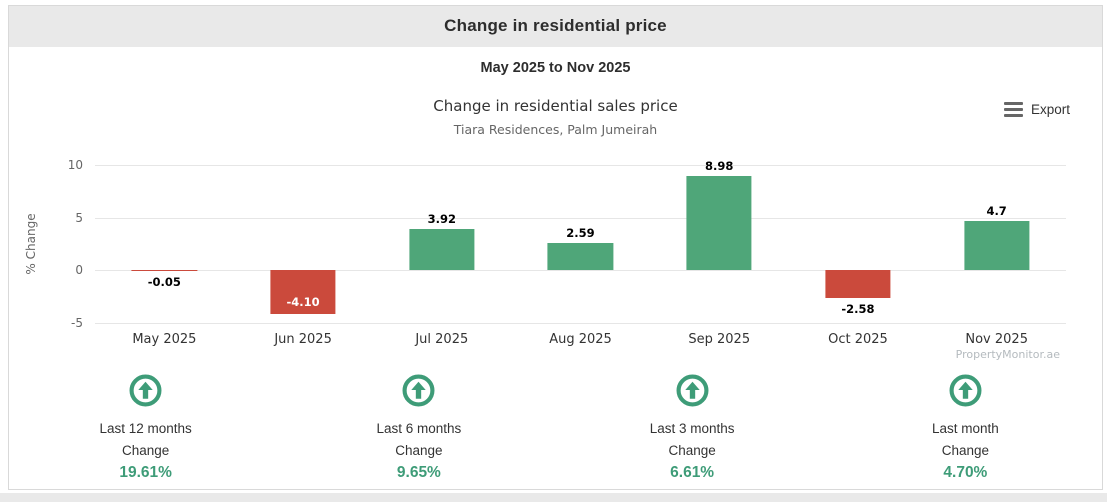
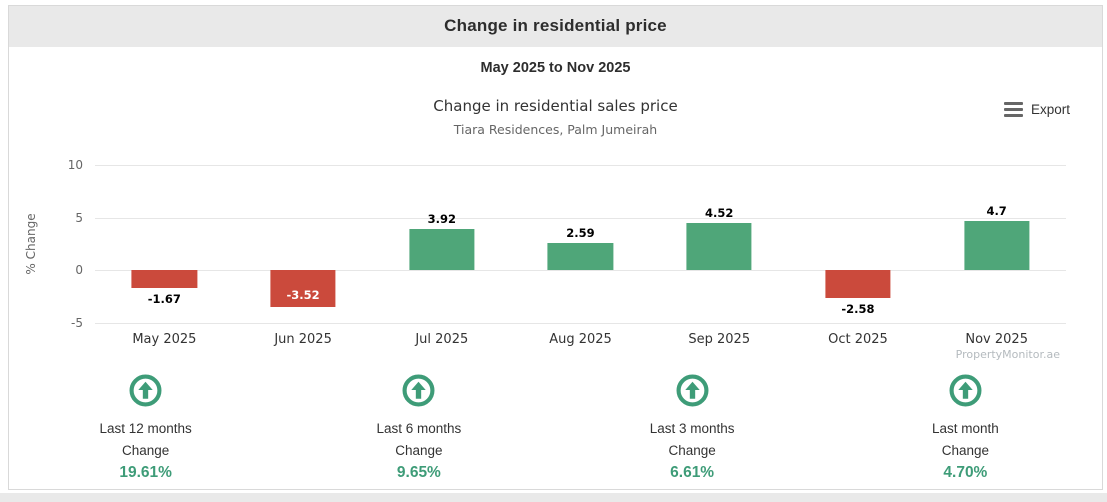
May 2025: -0.05 -> -1.67
Jun 2025: -4.10 -> -3.52
Sep 2025: 8.98 -> 4.52
